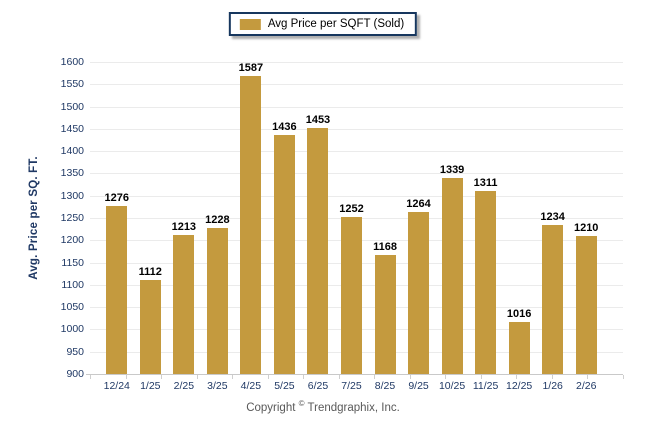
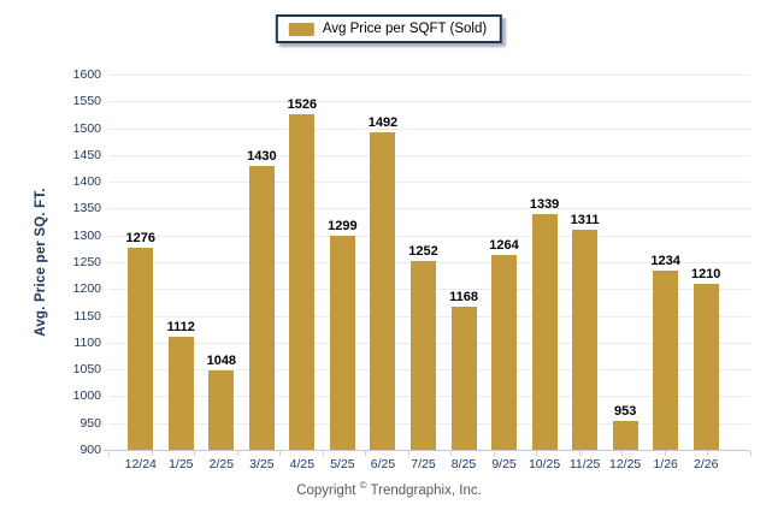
2/25: 1213 -> 1048
3/25: 1228 -> 1430
4/25: 1587 -> 1526
5/25: 1436 -> 1299
6/25: 1453 -> 1492
12/25: 1016 -> 953
